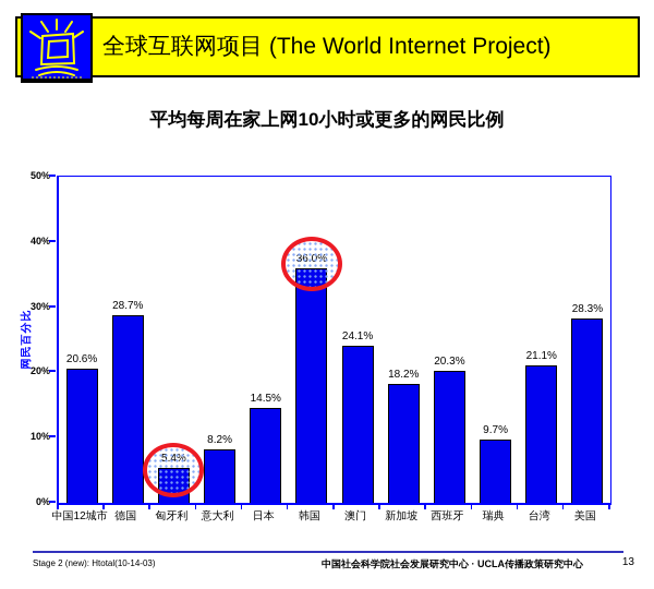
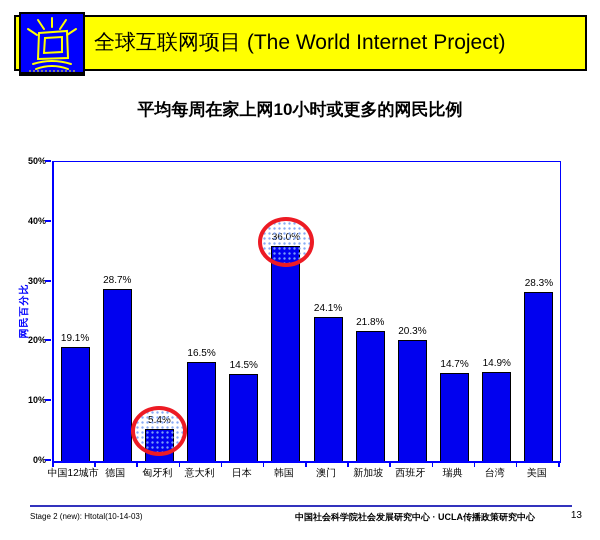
中国12城市: 20.6% -> 19.1%
意大利: 8.2% -> 16.5%
新加坡: 18.2% -> 21.8%
瑞典: 9.7% -> 14.7%
台湾: 21.1% -> 14.9%
